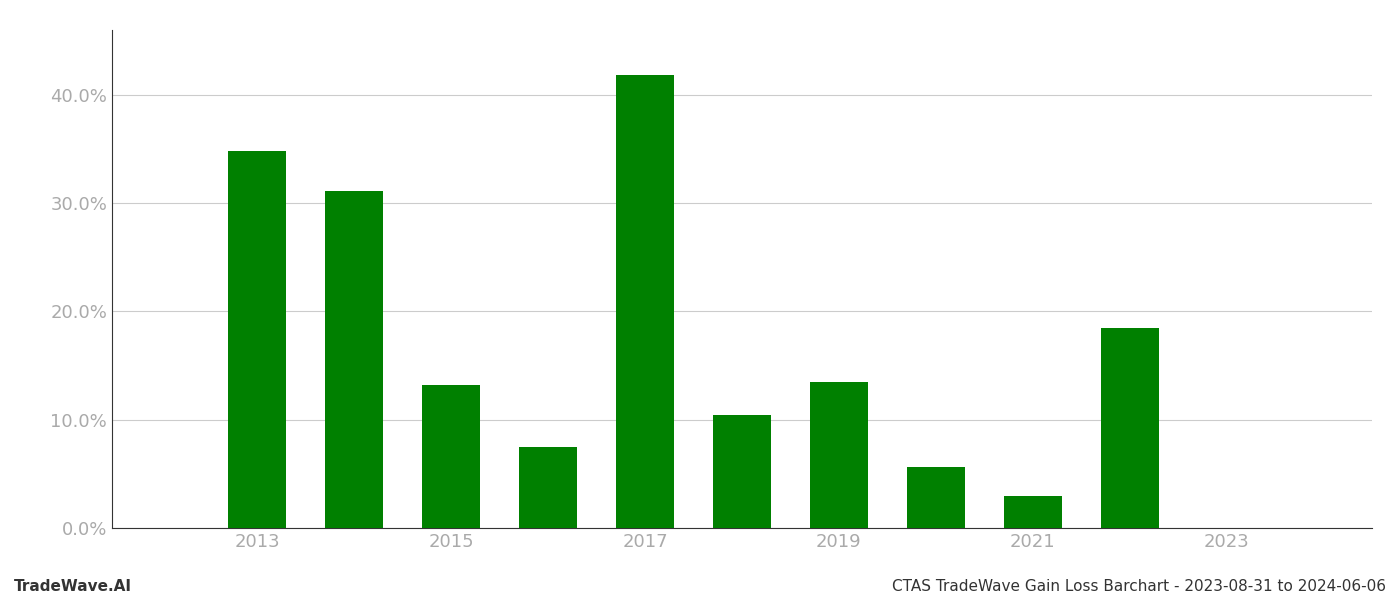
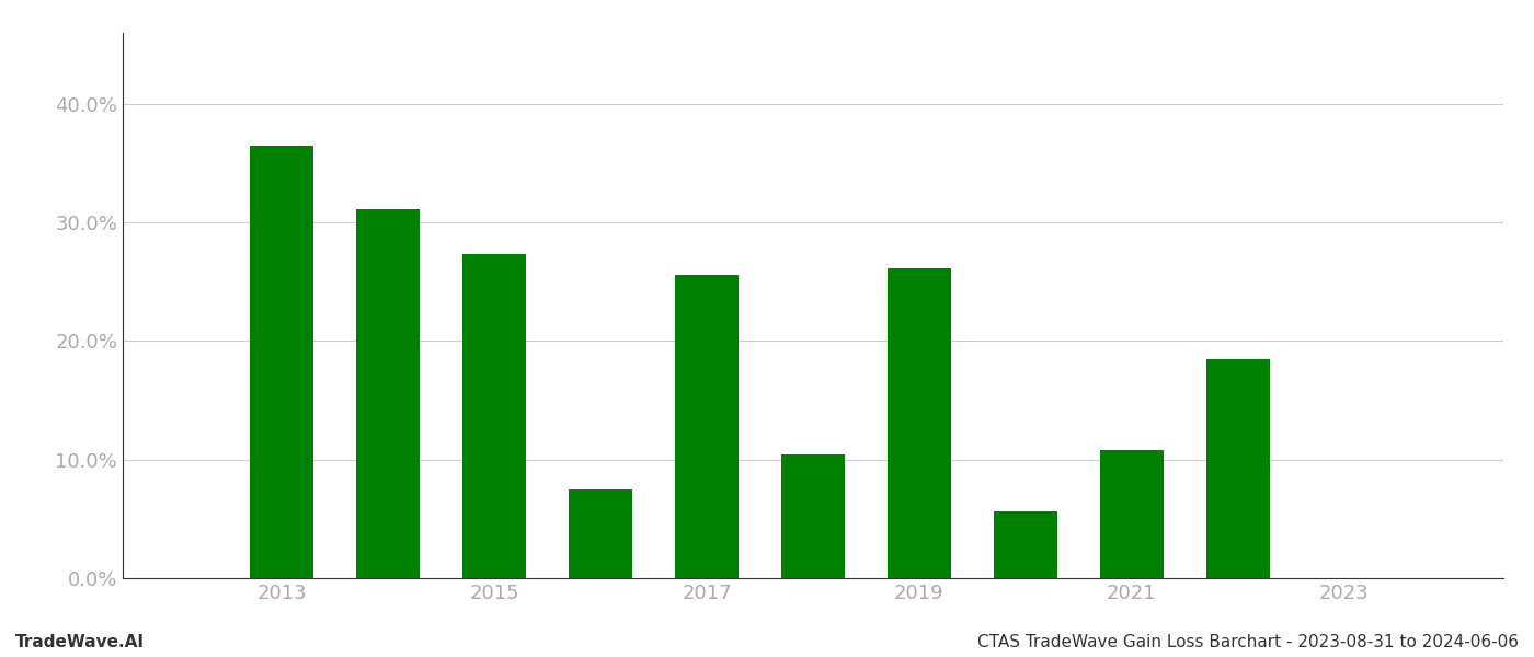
2013: 34.8% -> 36.5%
2015: 13.2% -> 27.3%
2017: 41.8% -> 25.6%
2019: 13.5% -> 26.1%
2021: 3.0% -> 10.8%
